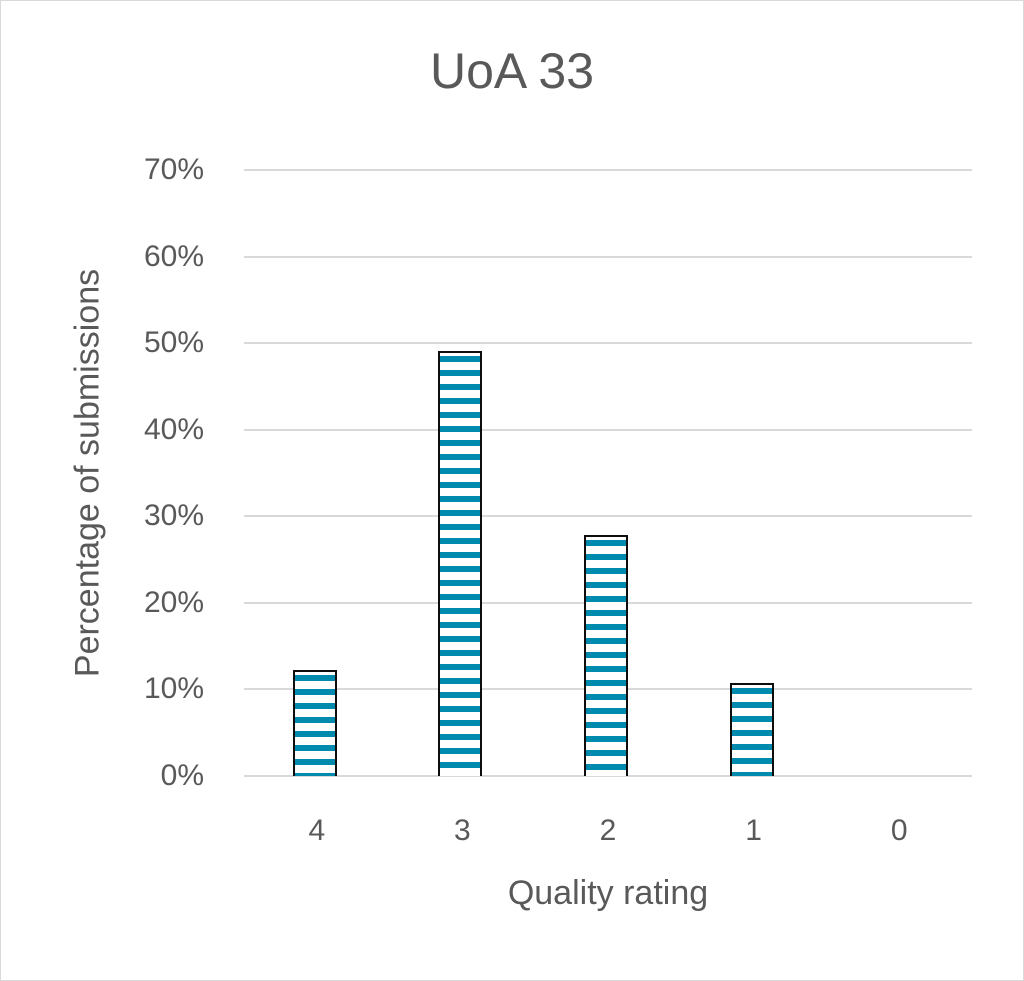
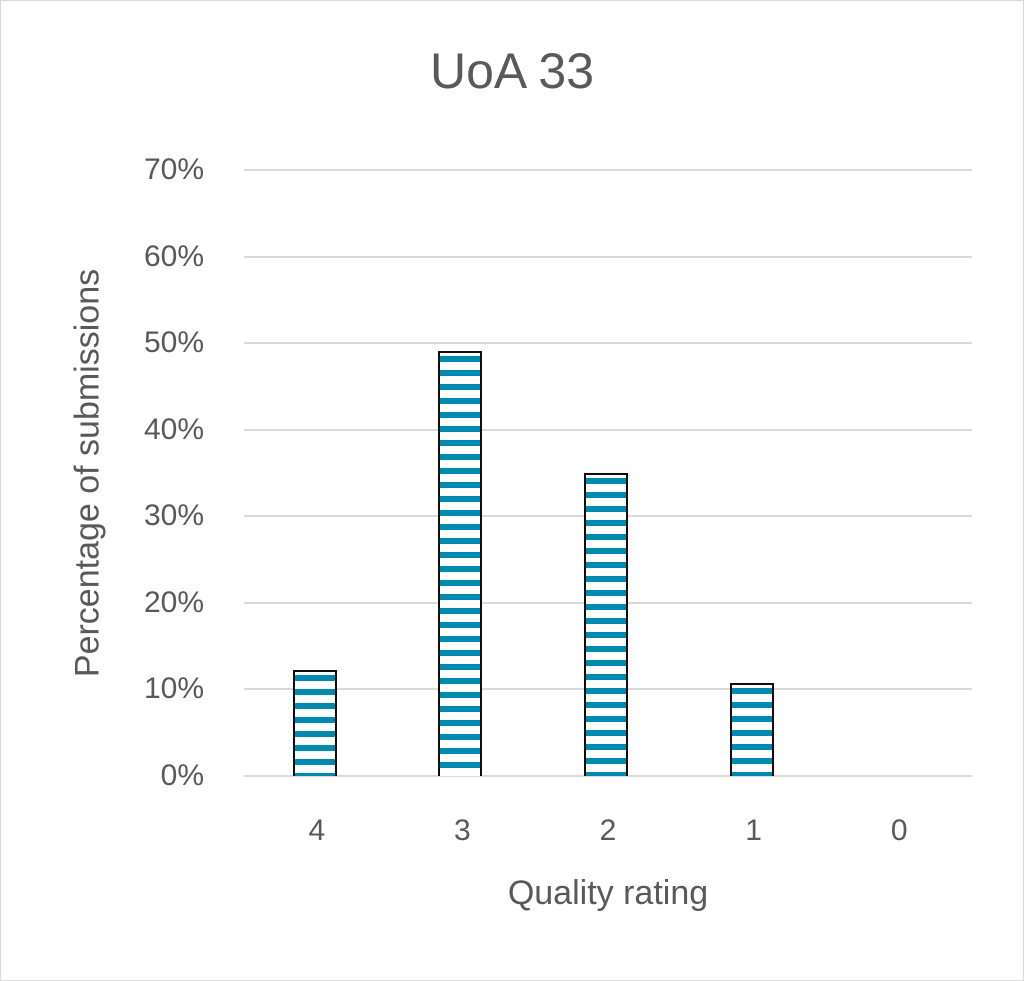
2: 28% -> 35%
